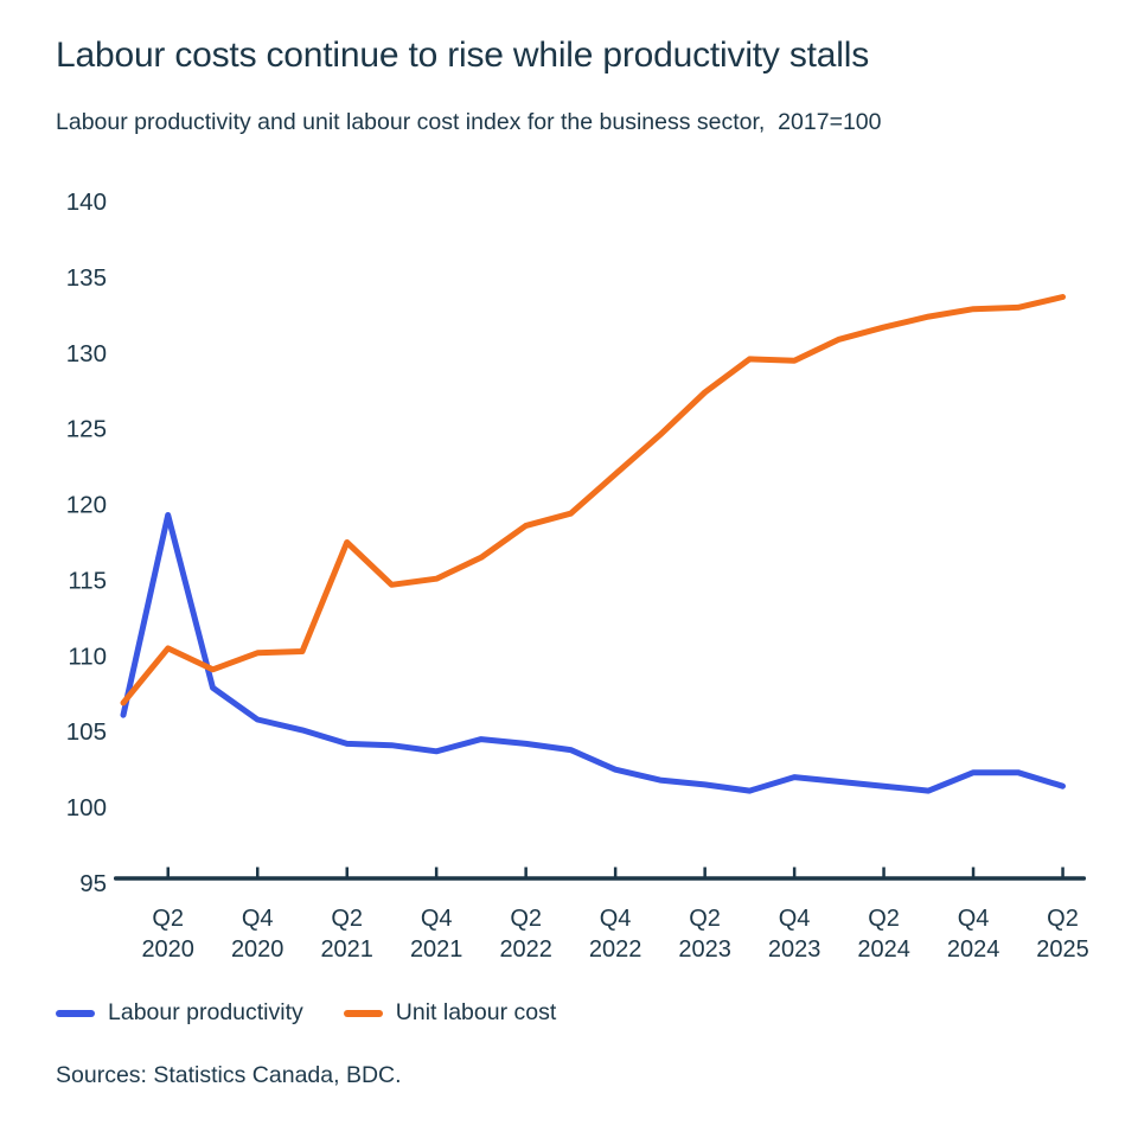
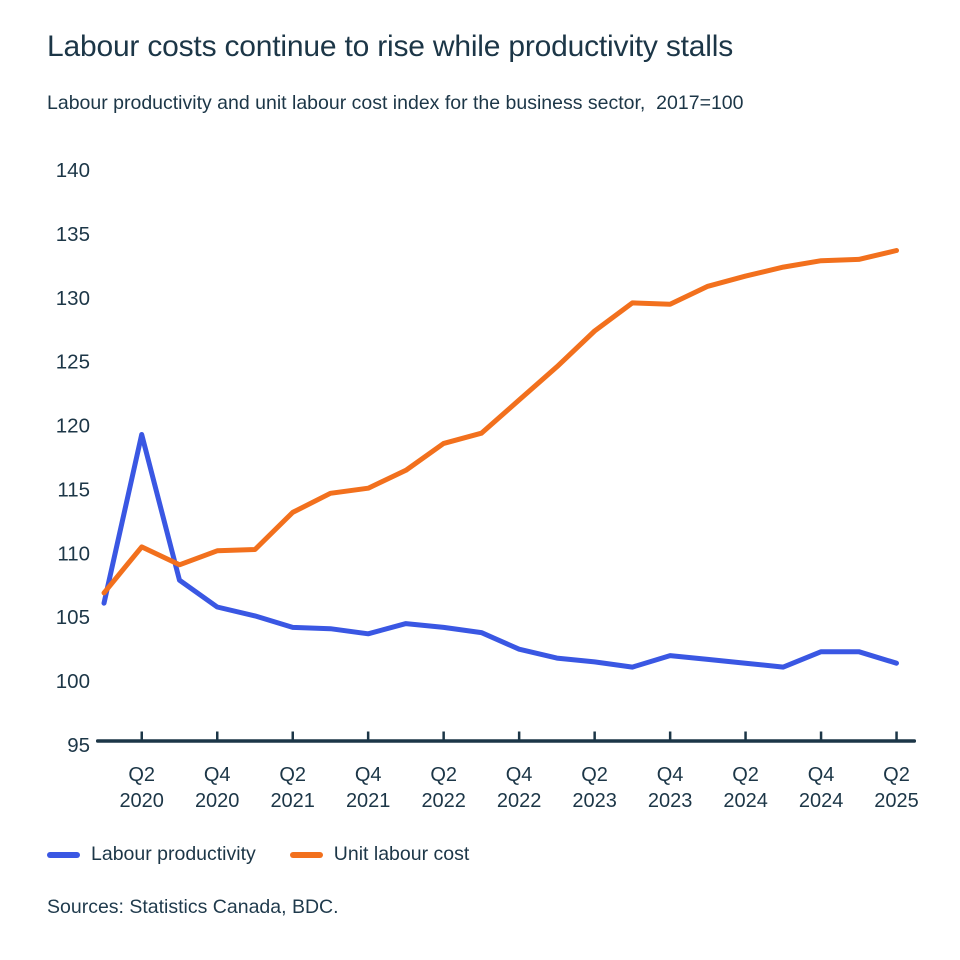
Unit labour cost/Q2 2021: 117.5 -> 113.2
